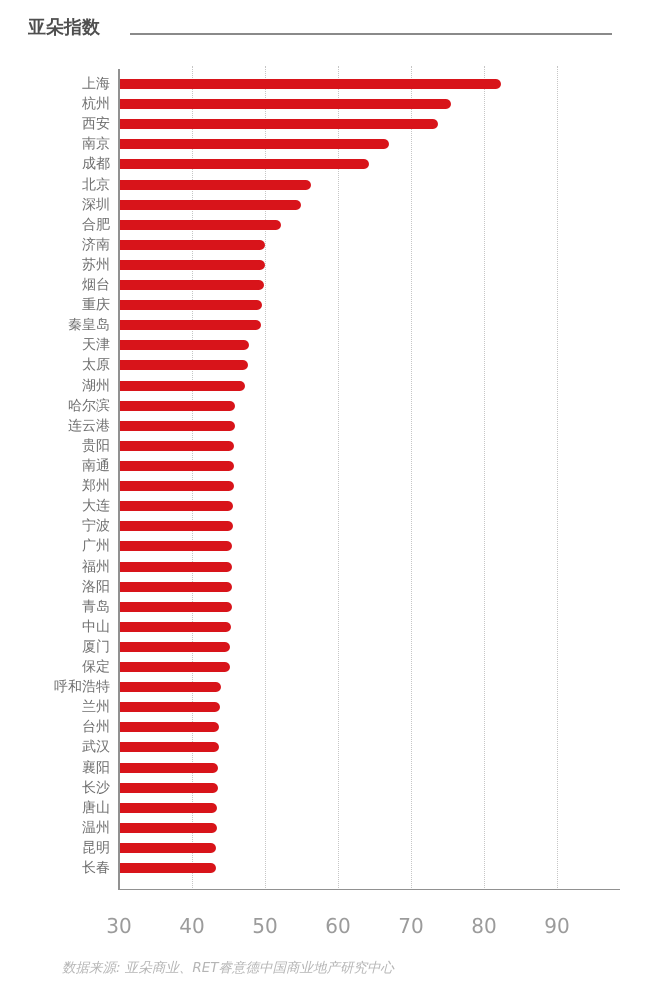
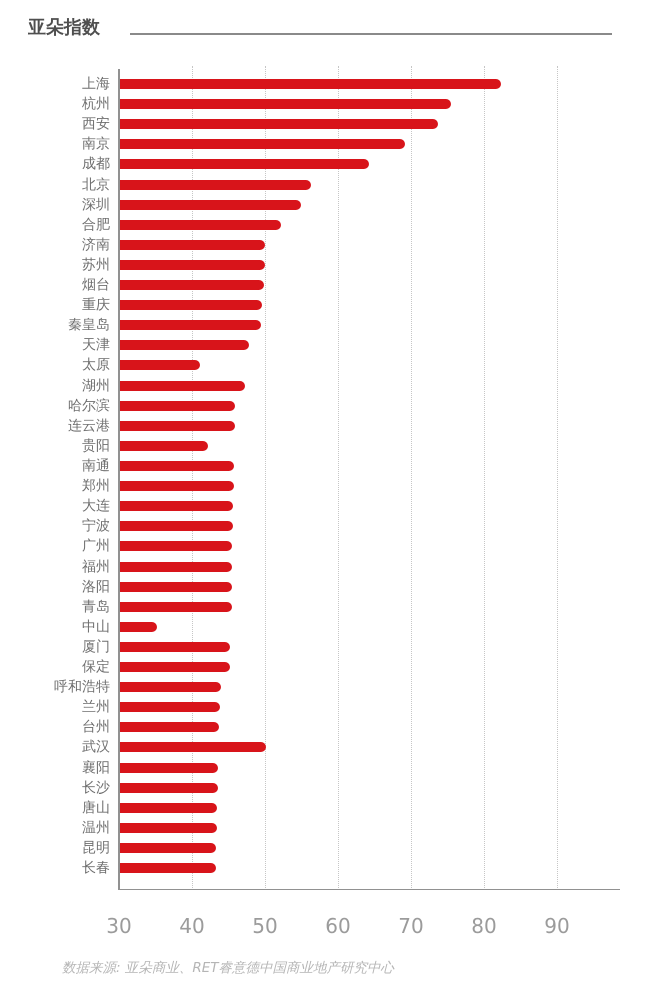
南京: 67 -> 69
太原: 48 -> 41
贵阳: 46 -> 42
中山: 45 -> 35
武汉: 44 -> 50
